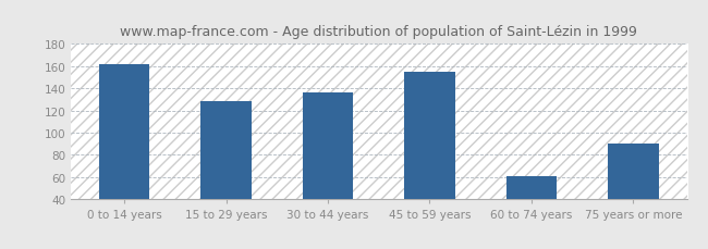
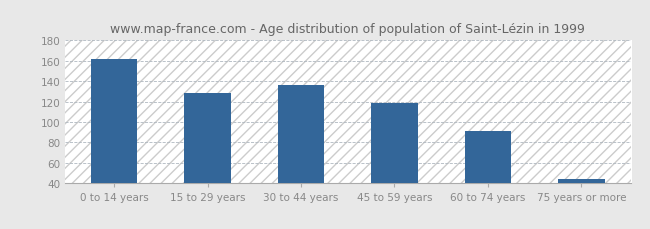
45 to 59 years: 155 -> 119
60 to 74 years: 61 -> 91
75 years or more: 90 -> 44
